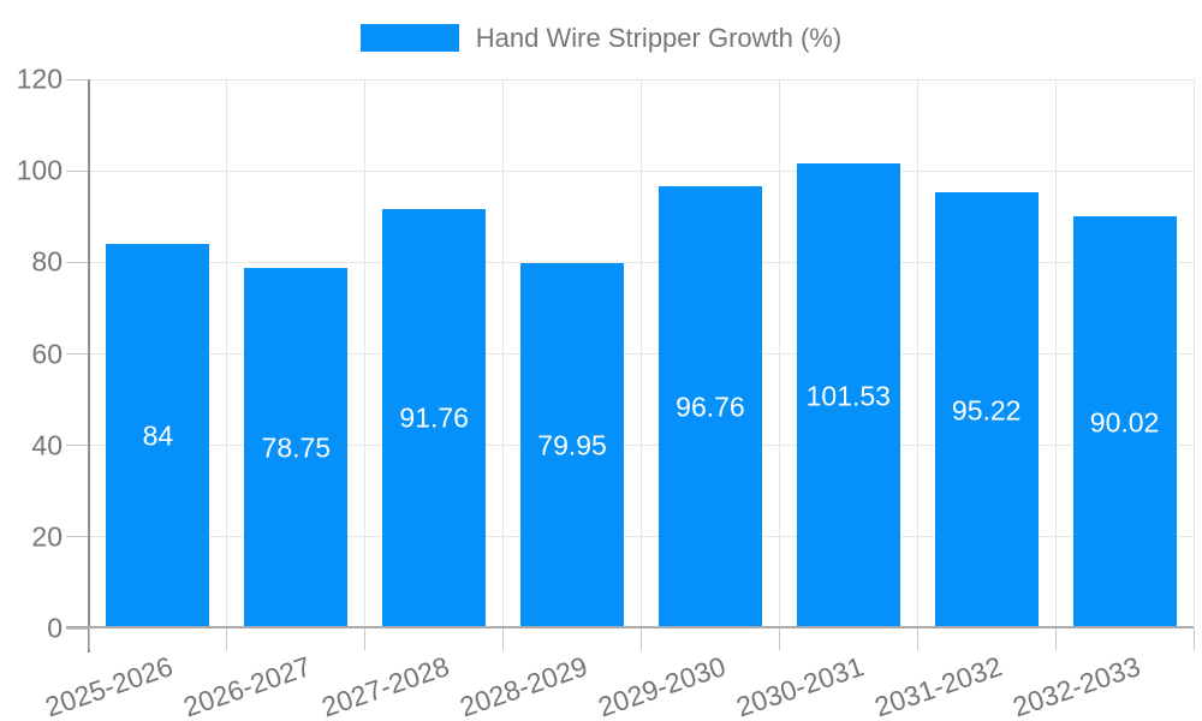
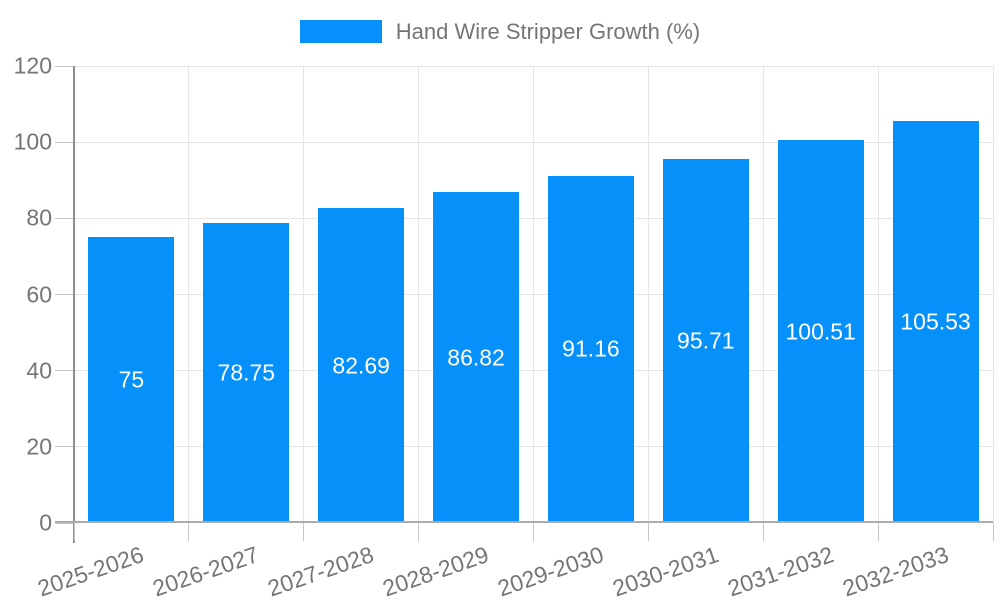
2025-2026: 84 -> 75
2027-2028: 91.76 -> 82.69
2028-2029: 79.95 -> 86.82
2029-2030: 96.76 -> 91.16
2030-2031: 101.53 -> 95.71
2031-2032: 95.22 -> 100.51
2032-2033: 90.02 -> 105.53
